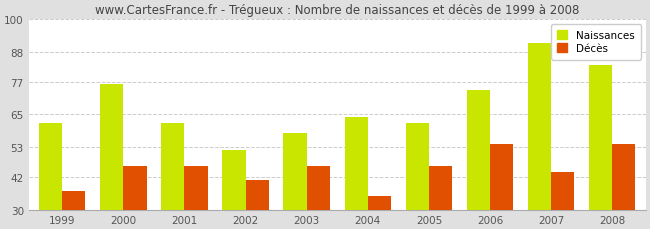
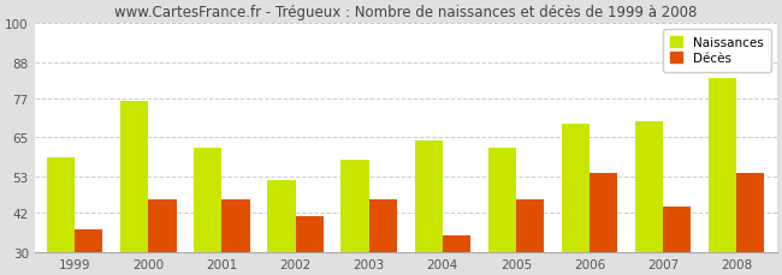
Naissances/1999: 62 -> 59
Naissances/2006: 74 -> 69
Naissances/2007: 91 -> 70
